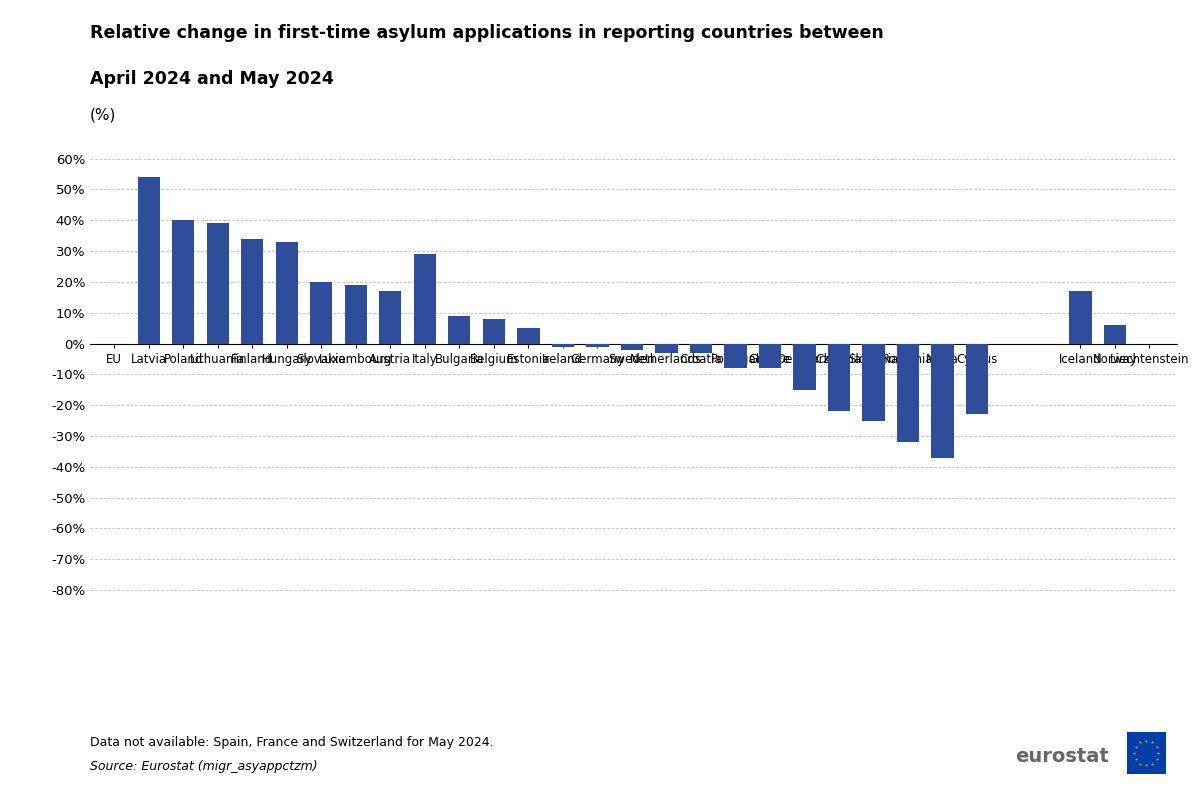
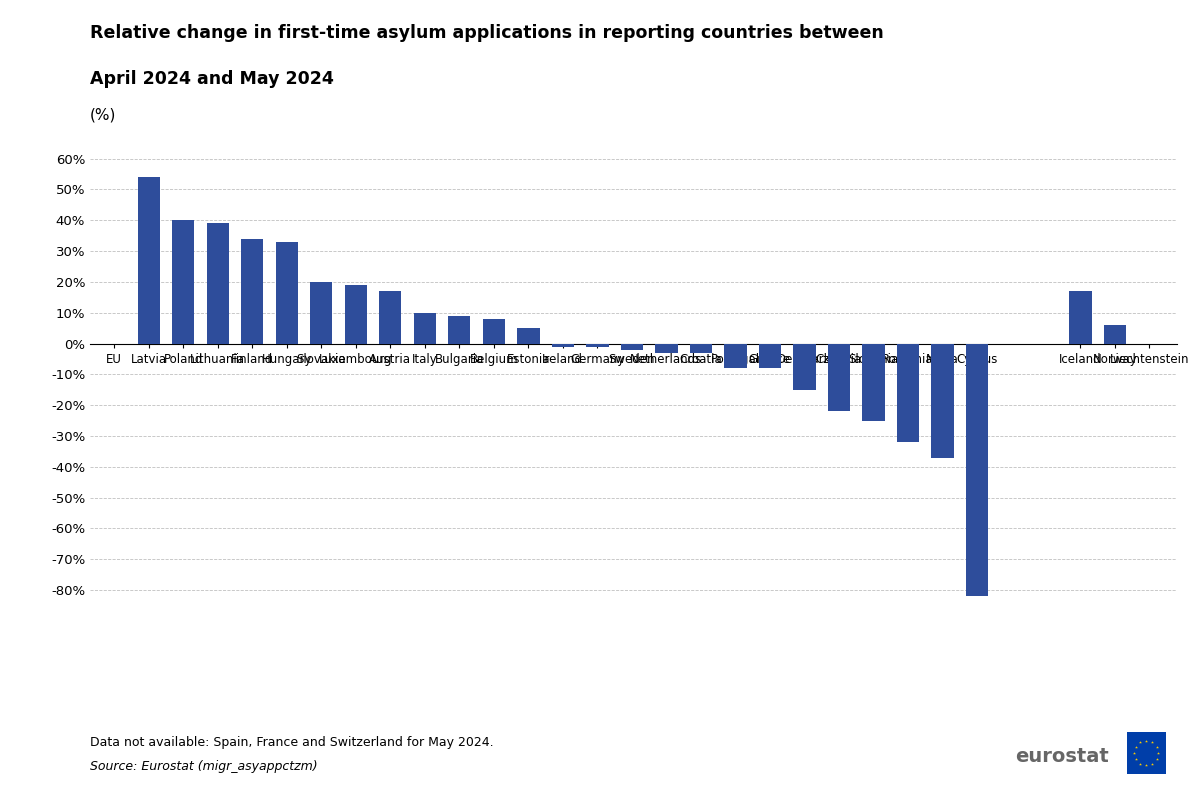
Italy: 29% -> 10%
Cyprus: -23% -> -82%
